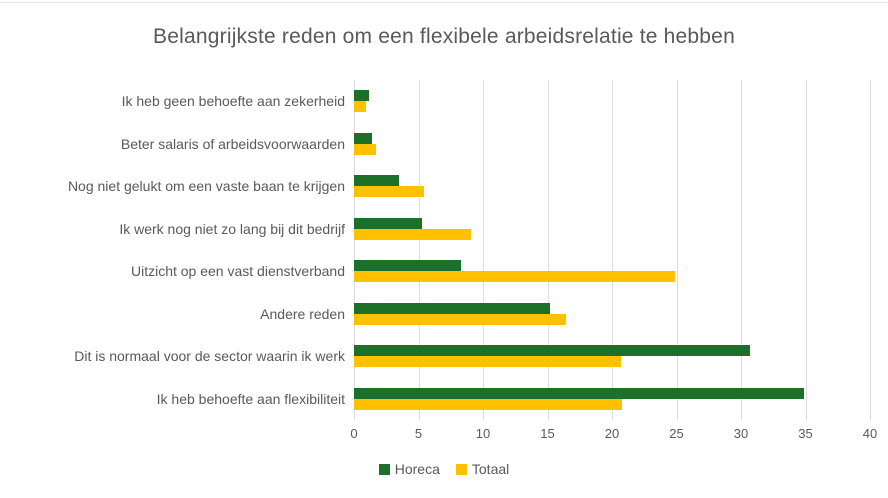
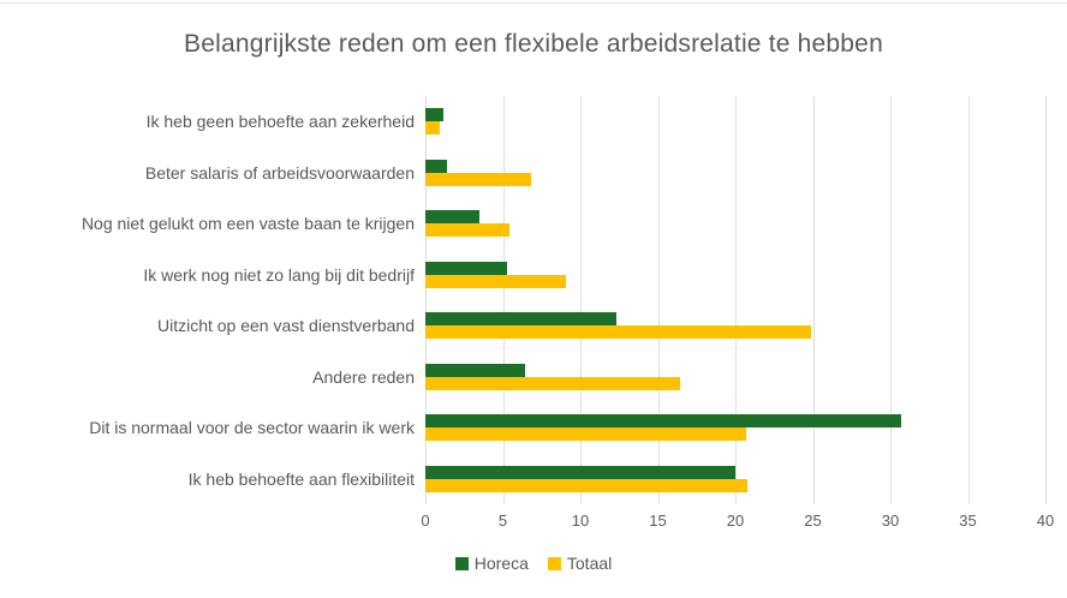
Totaal/Beter salaris of arbeidsvoorwaarden: 1.7 -> 6.8
Horeca/Uitzicht op een vast dienstverband: 8.3 -> 12.3
Horeca/Andere reden: 15.2 -> 6.4
Horeca/Ik heb behoefte aan flexibiliteit: 34.9 -> 20.0
